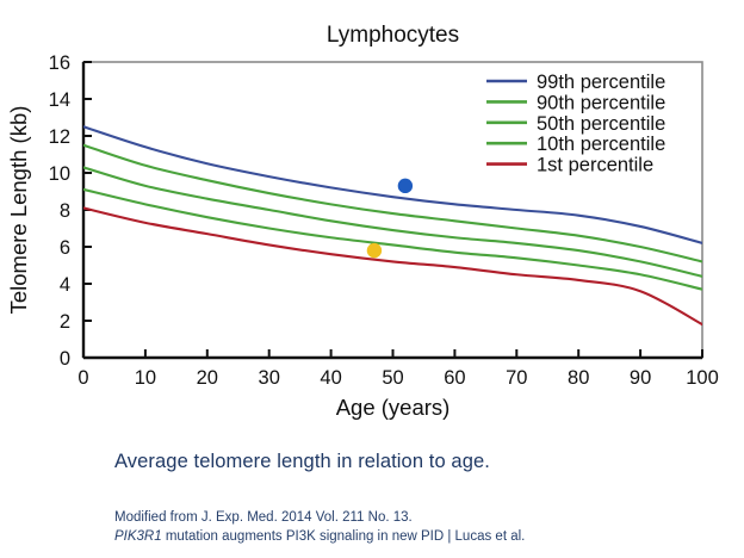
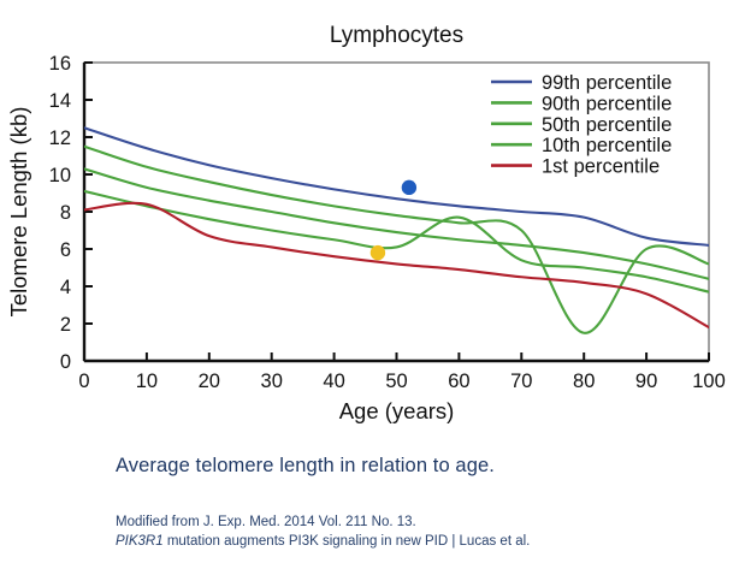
1st percentile/10: 7.3 -> 8.4
10th percentile/60: 5.7 -> 7.7
90th percentile/80: 6.6 -> 1.5
99th percentile/90: 7.1 -> 6.6
